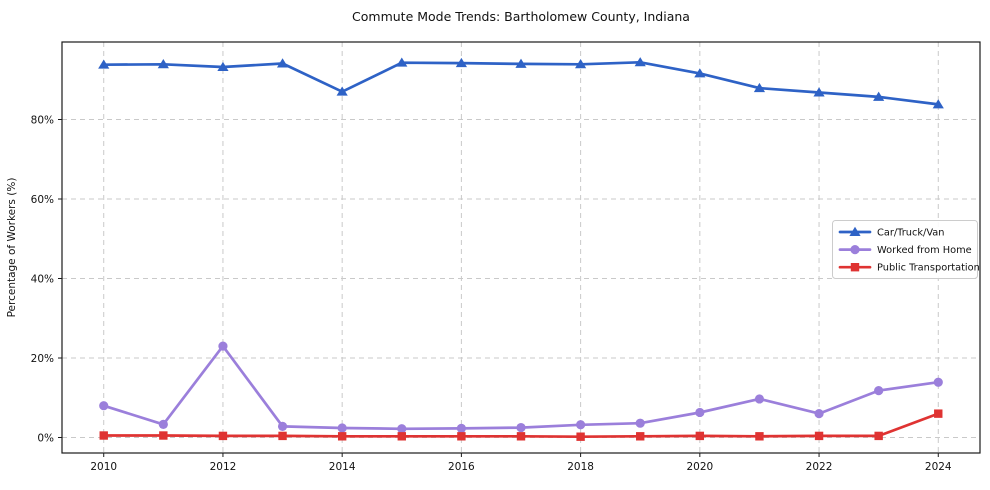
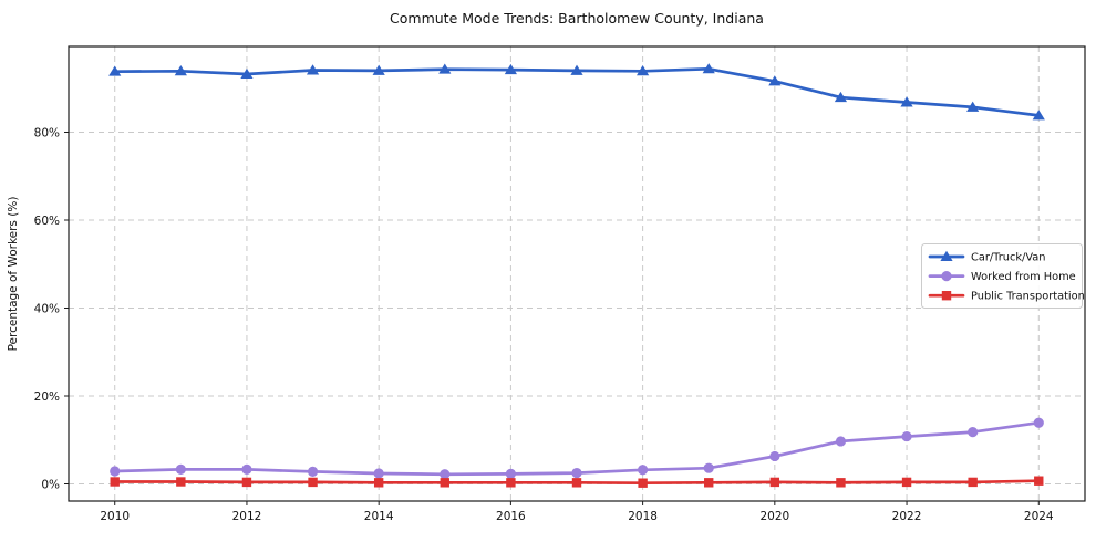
Worked from Home/2010: 8% -> 3%
Worked from Home/2012: 23% -> 3%
Car/Truck/Van/2014: 87% -> 94%
Worked from Home/2022: 6% -> 11%
Public Transportation/2024: 6% -> 1%
